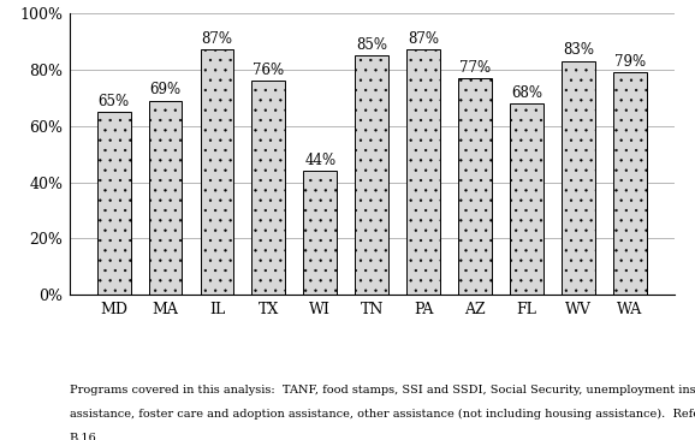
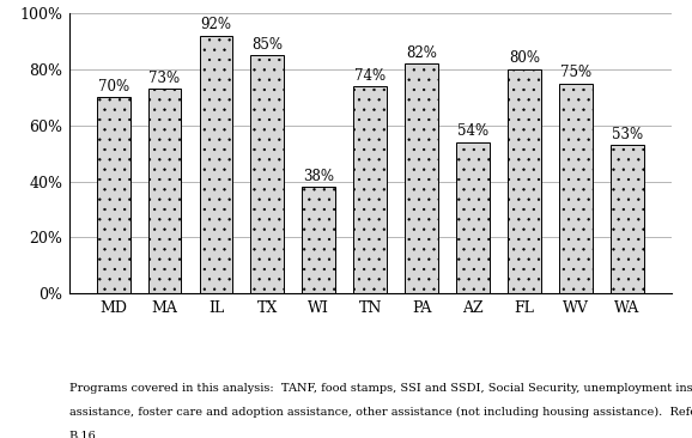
MD: 65% -> 70%
MA: 69% -> 73%
IL: 87% -> 92%
TX: 76% -> 85%
WI: 44% -> 38%
TN: 85% -> 74%
PA: 87% -> 82%
AZ: 77% -> 54%
FL: 68% -> 80%
WV: 83% -> 75%
WA: 79% -> 53%
